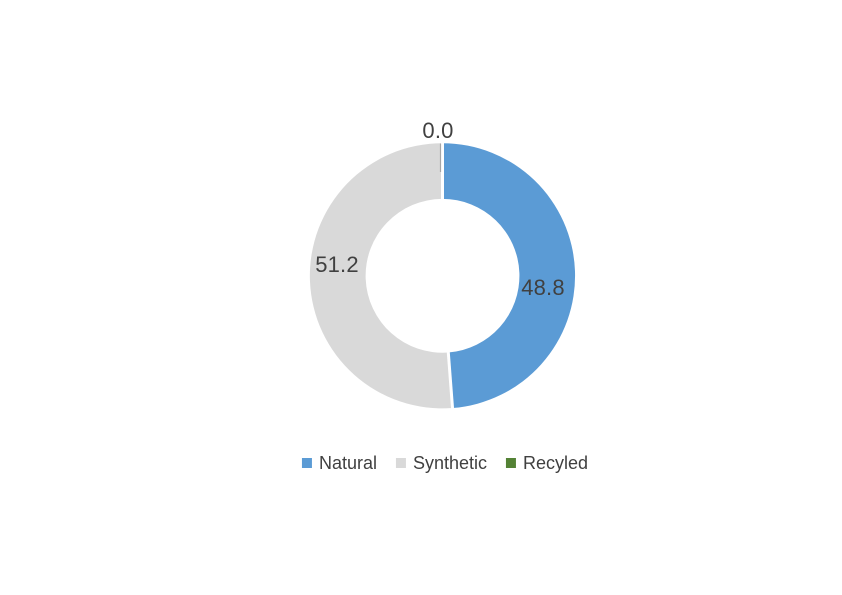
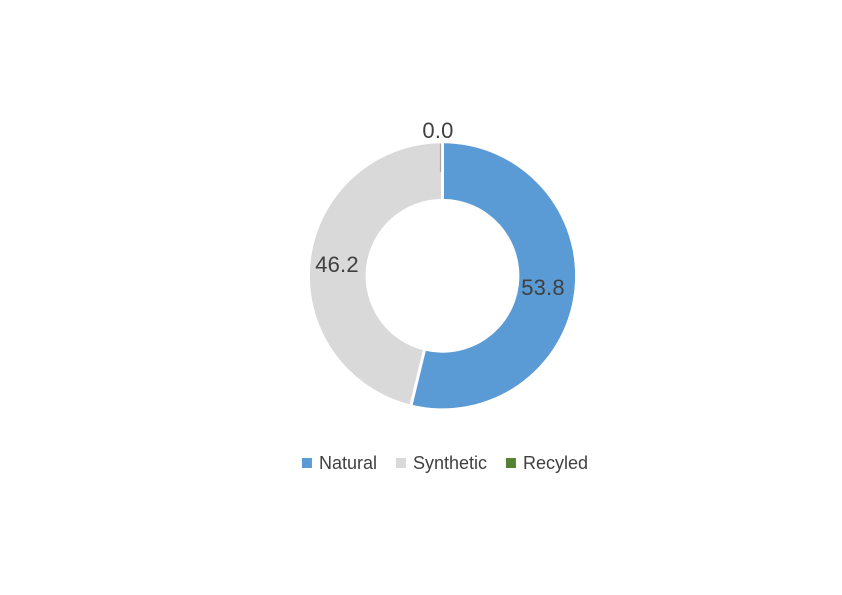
Natural: 48.8 -> 53.8
Synthetic: 51.2 -> 46.2
